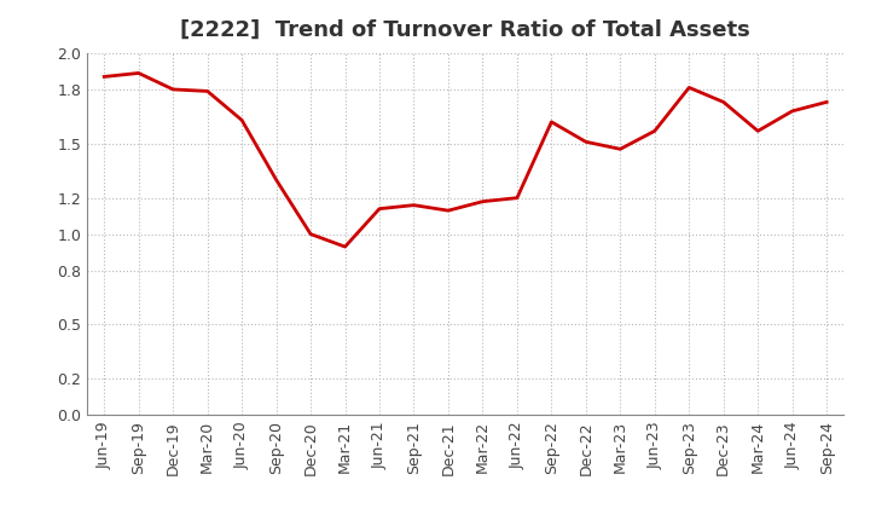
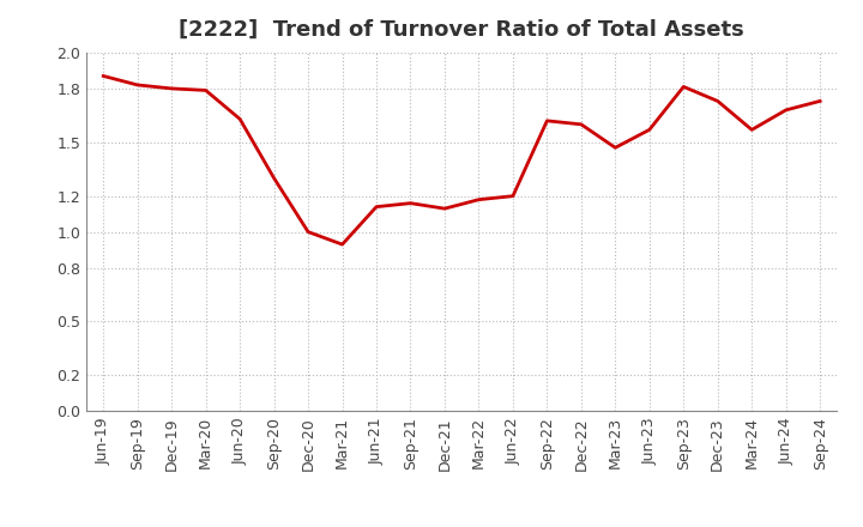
Sep-19: 1.89 -> 1.82
Dec-22: 1.51 -> 1.60
